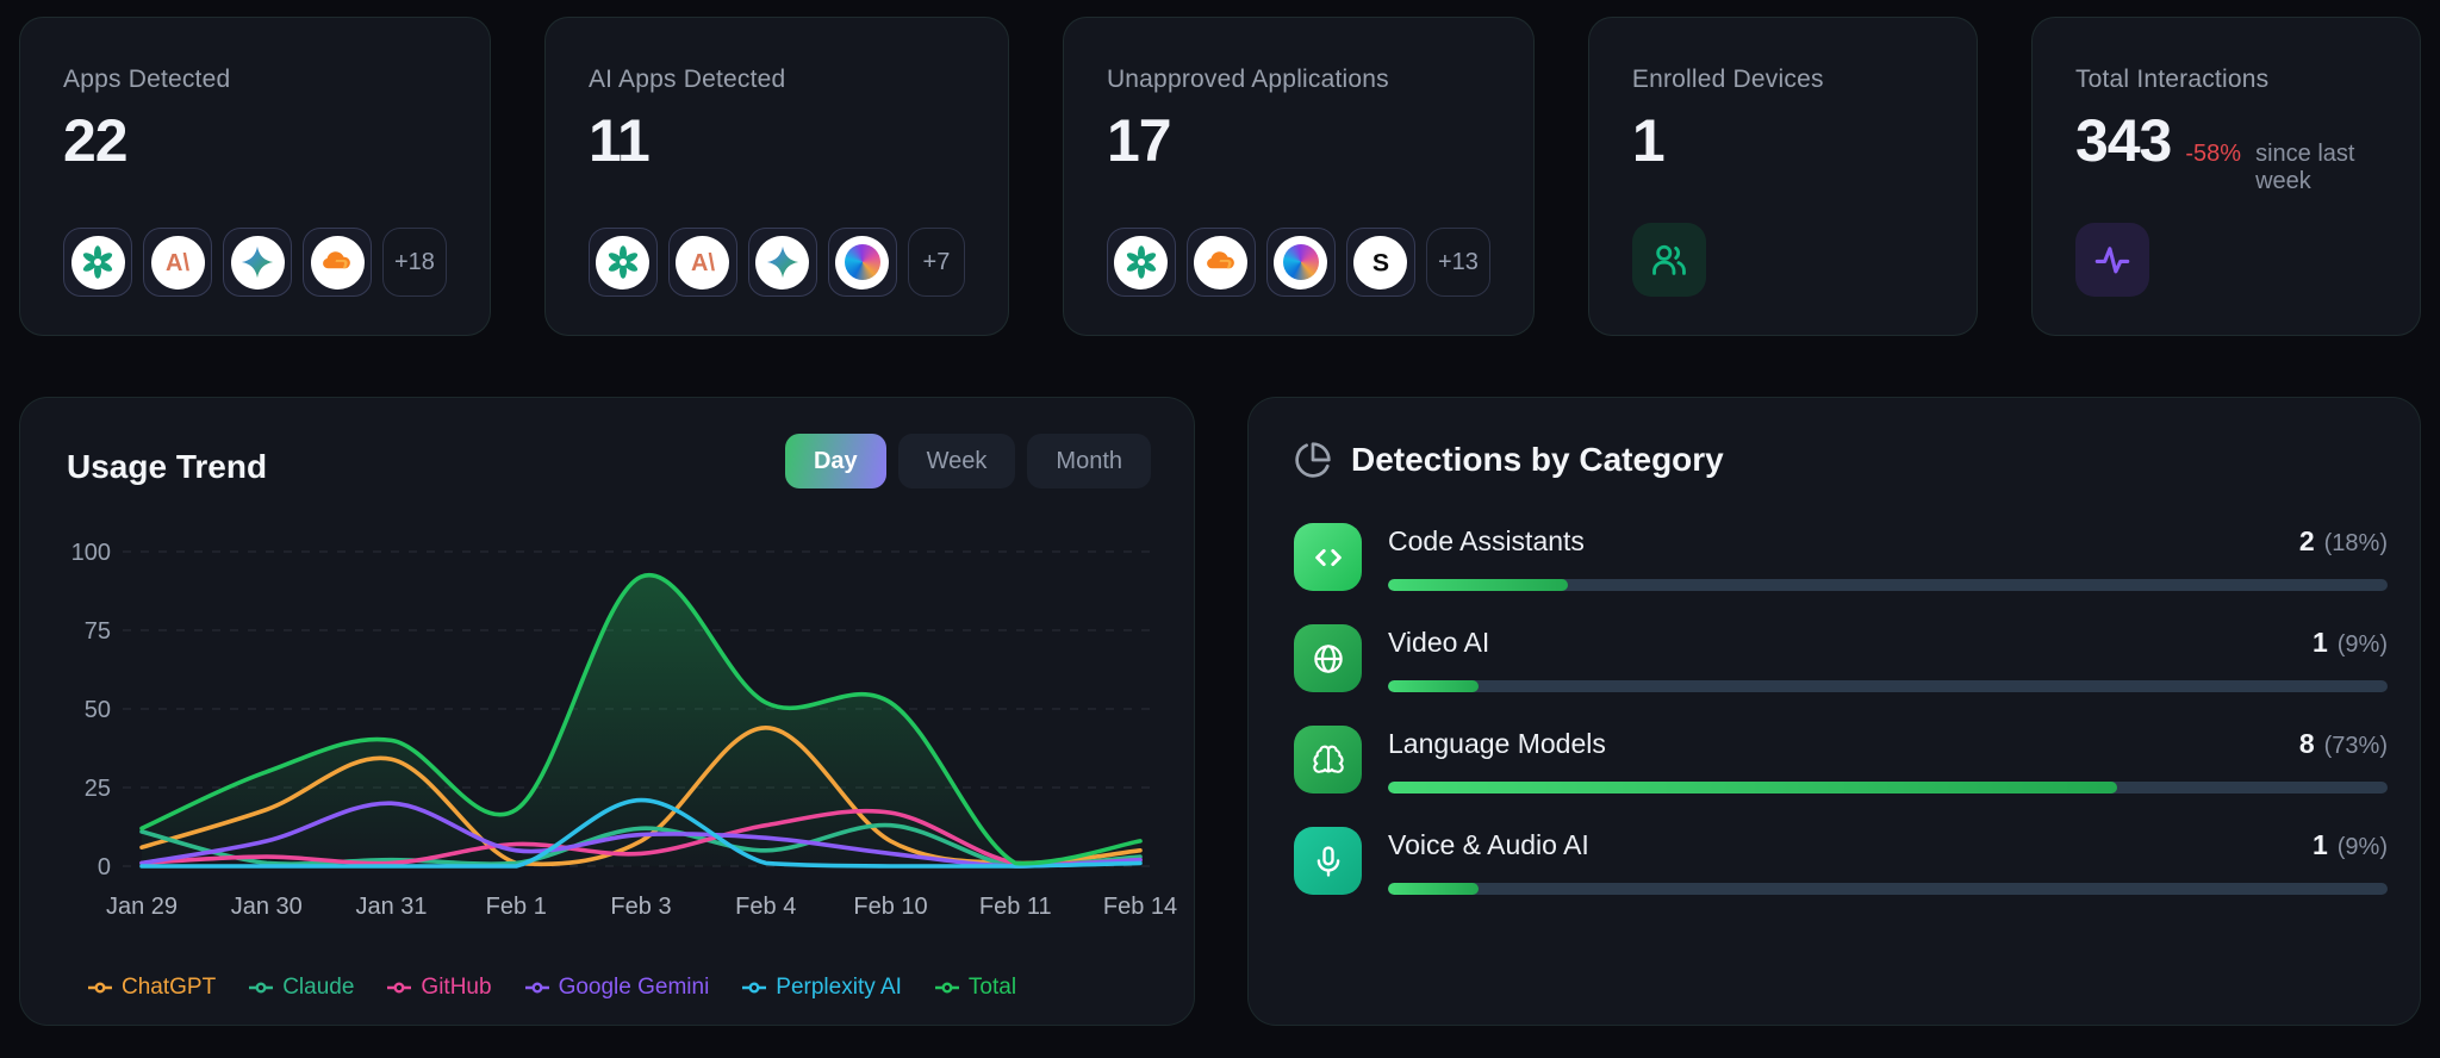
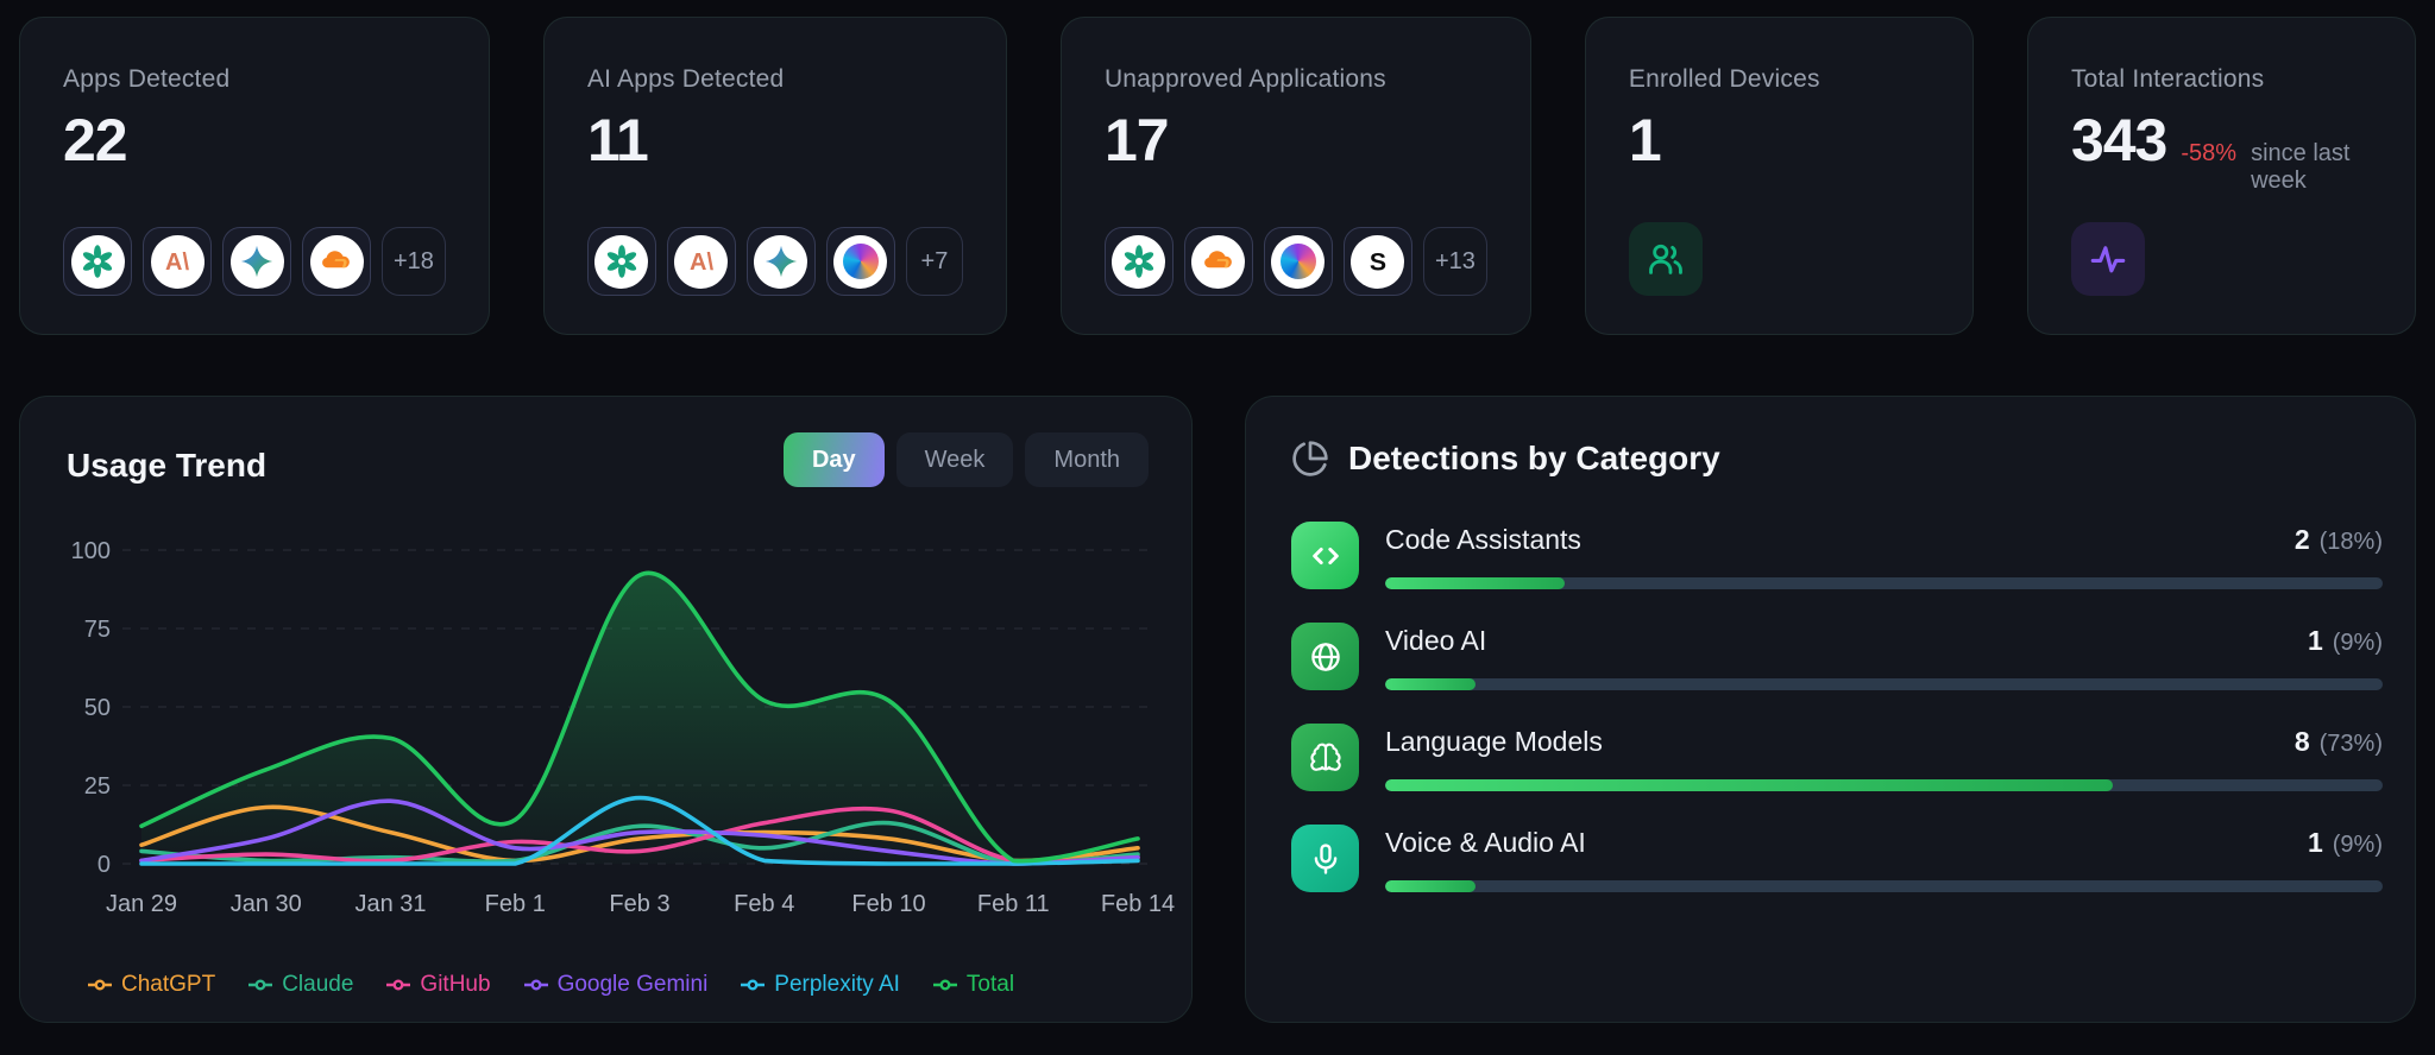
Claude/Jan 29: 11 -> 4
ChatGPT/Jan 31: 34 -> 10
Total/Feb 1: 18 -> 14
ChatGPT/Feb 4: 44 -> 10
